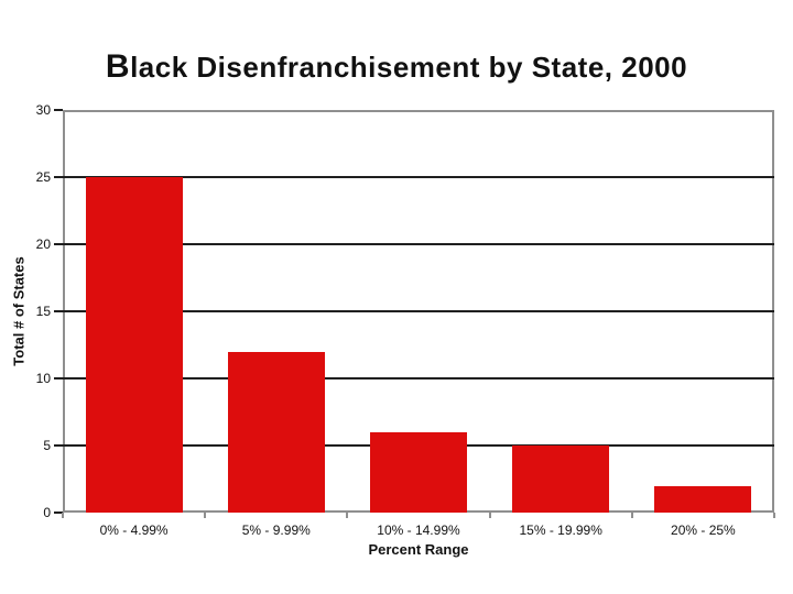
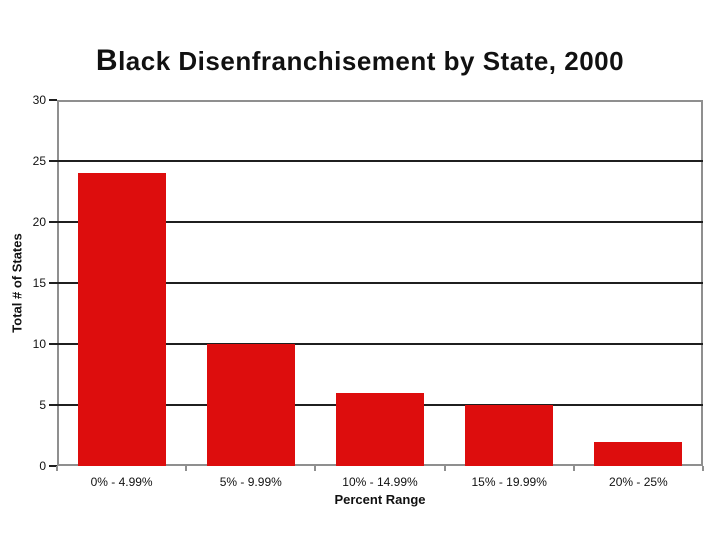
0% - 4.99%: 25 -> 24
5% - 9.99%: 12 -> 10
